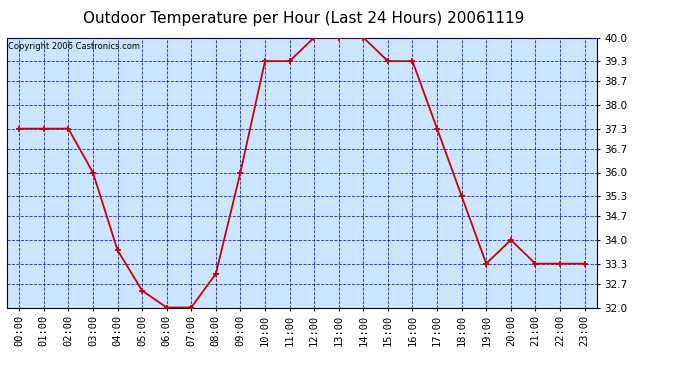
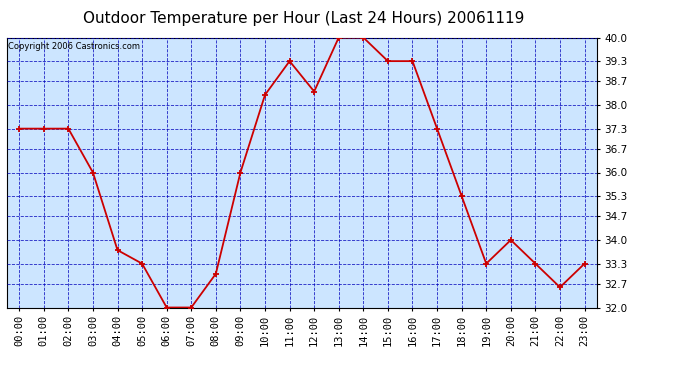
05:00: 32.5 -> 33.3
10:00: 39.3 -> 38.3
12:00: 40.0 -> 38.4
22:00: 33.3 -> 32.6
